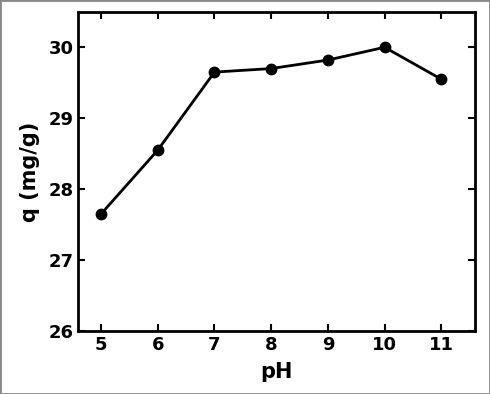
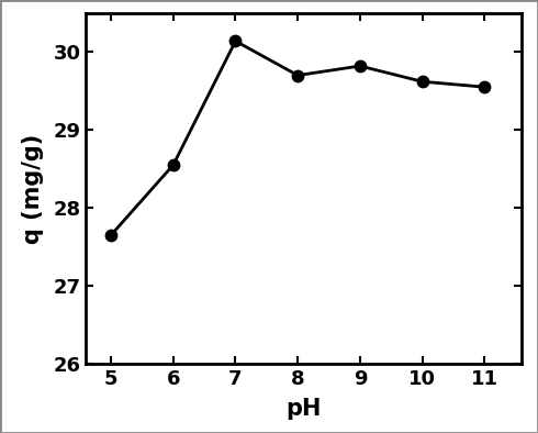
7: 29.65 -> 30.14
10: 30.00 -> 29.62
